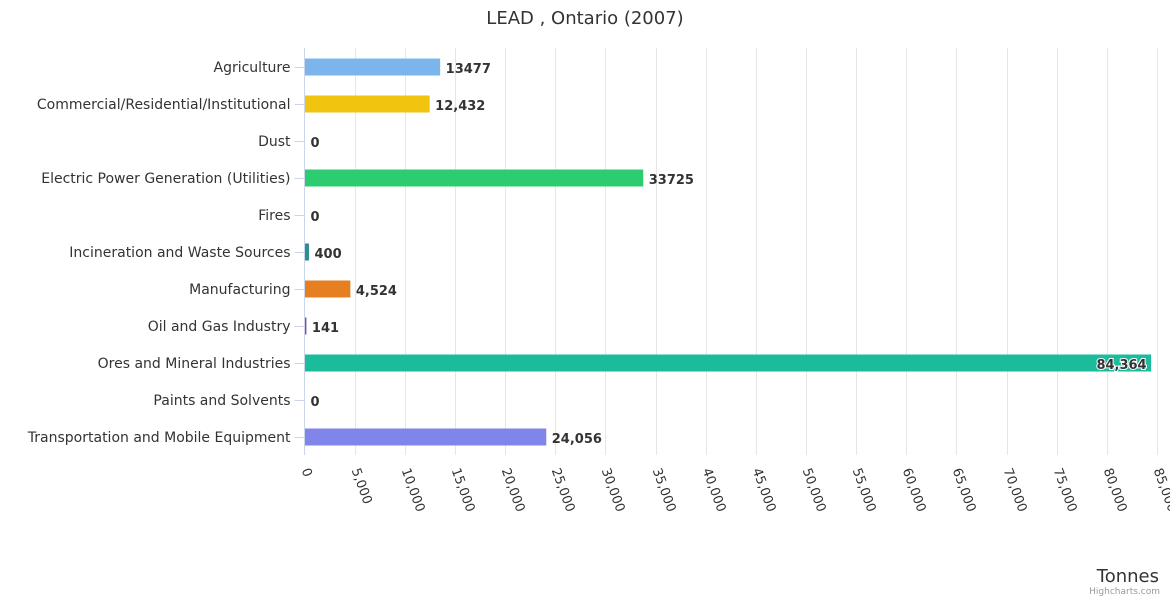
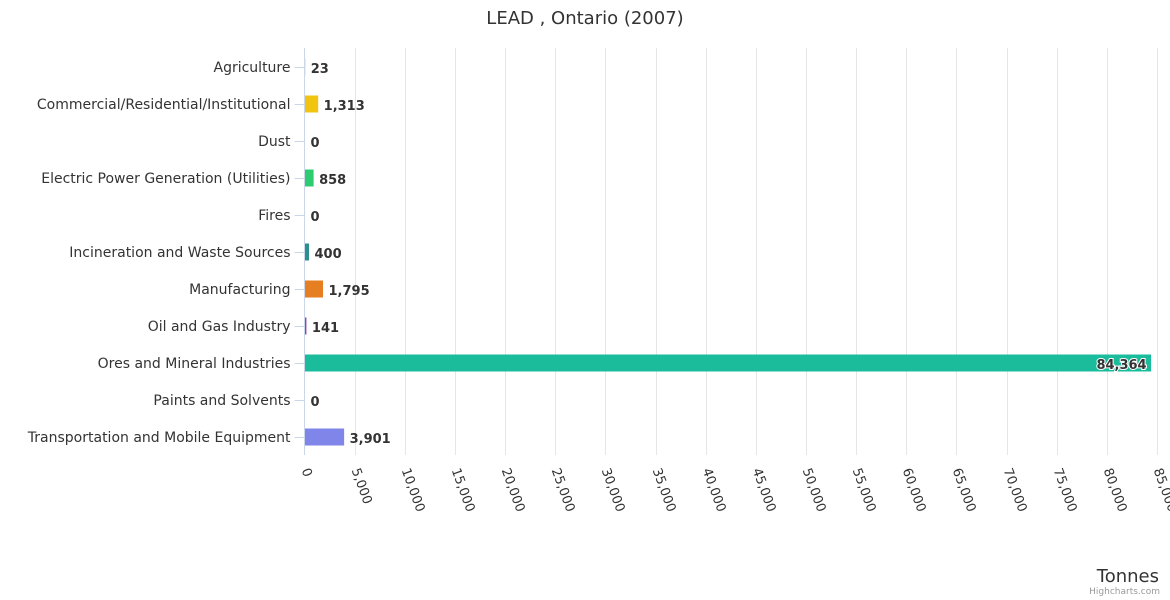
Agriculture: 13477 -> 23
Commercial/Residential/Institutional: 12,432 -> 1,313
Electric Power Generation (Utilities): 33725 -> 858
Manufacturing: 4,524 -> 1,795
Transportation and Mobile Equipment: 24,056 -> 3,901
